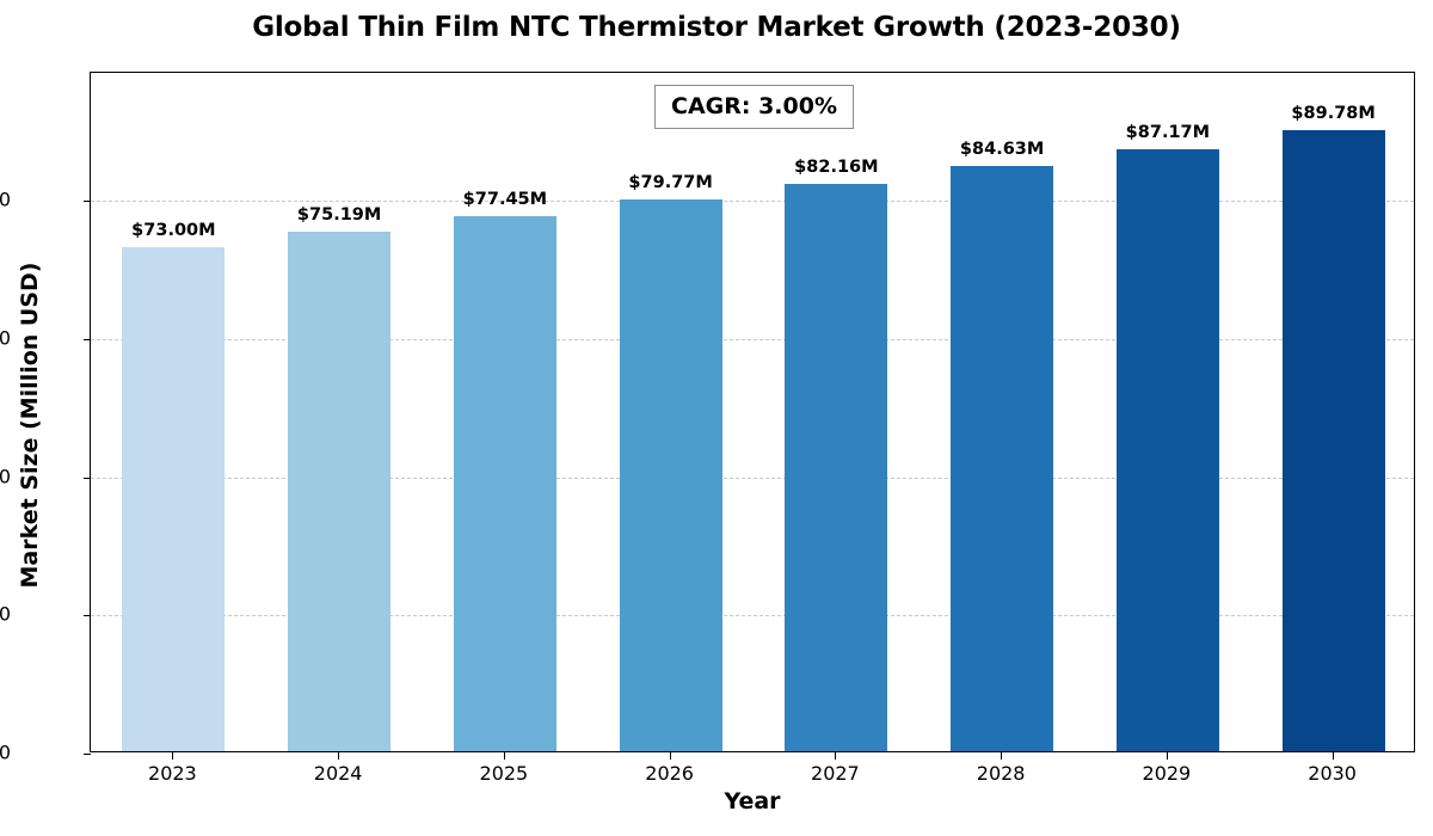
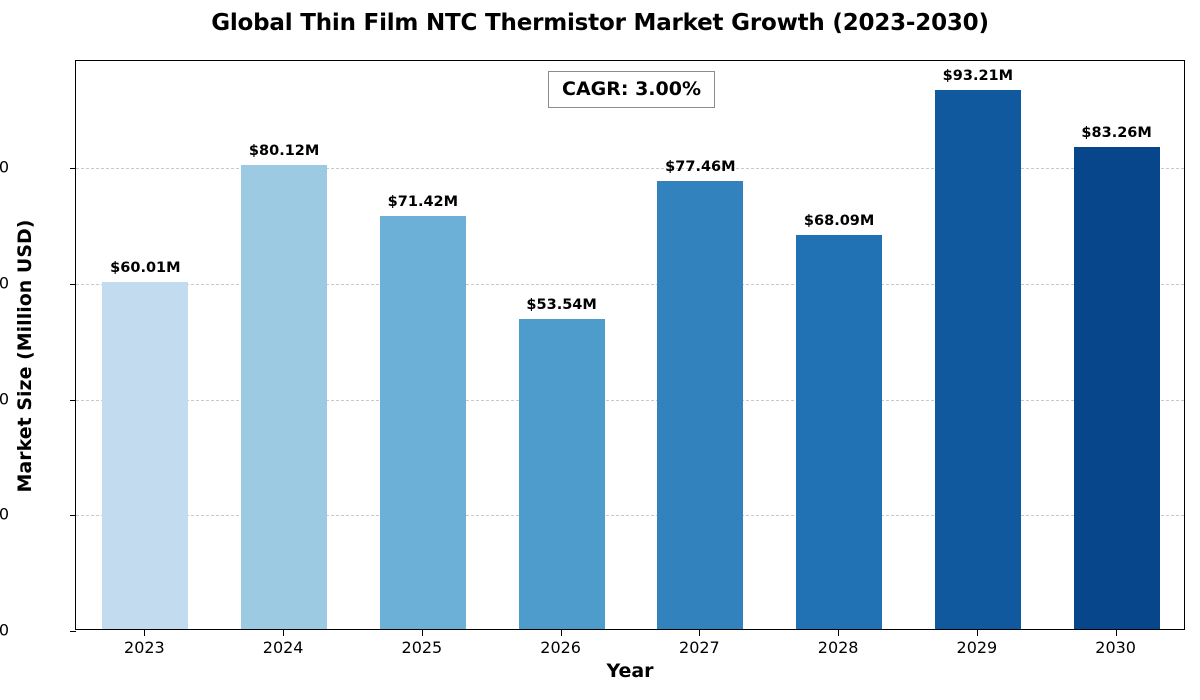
2023: $73.00M -> $60.01M
2024: $75.19M -> $80.12M
2025: $77.45M -> $71.42M
2026: $79.77M -> $53.54M
2027: $82.16M -> $77.46M
2028: $84.63M -> $68.09M
2029: $87.17M -> $93.21M
2030: $89.78M -> $83.26M
